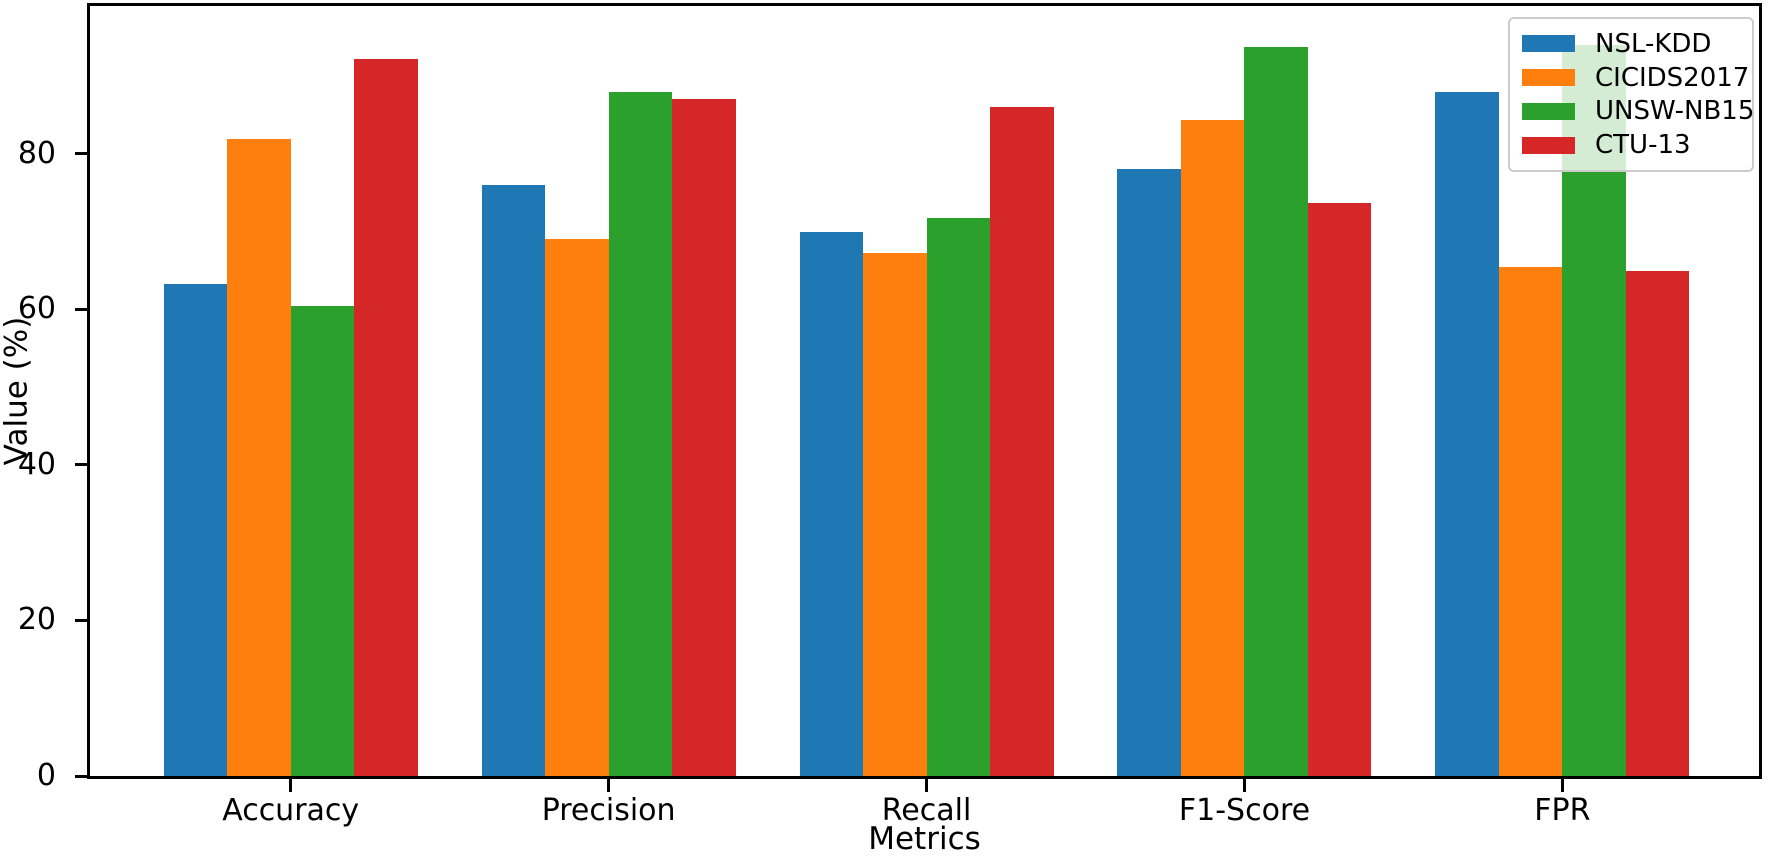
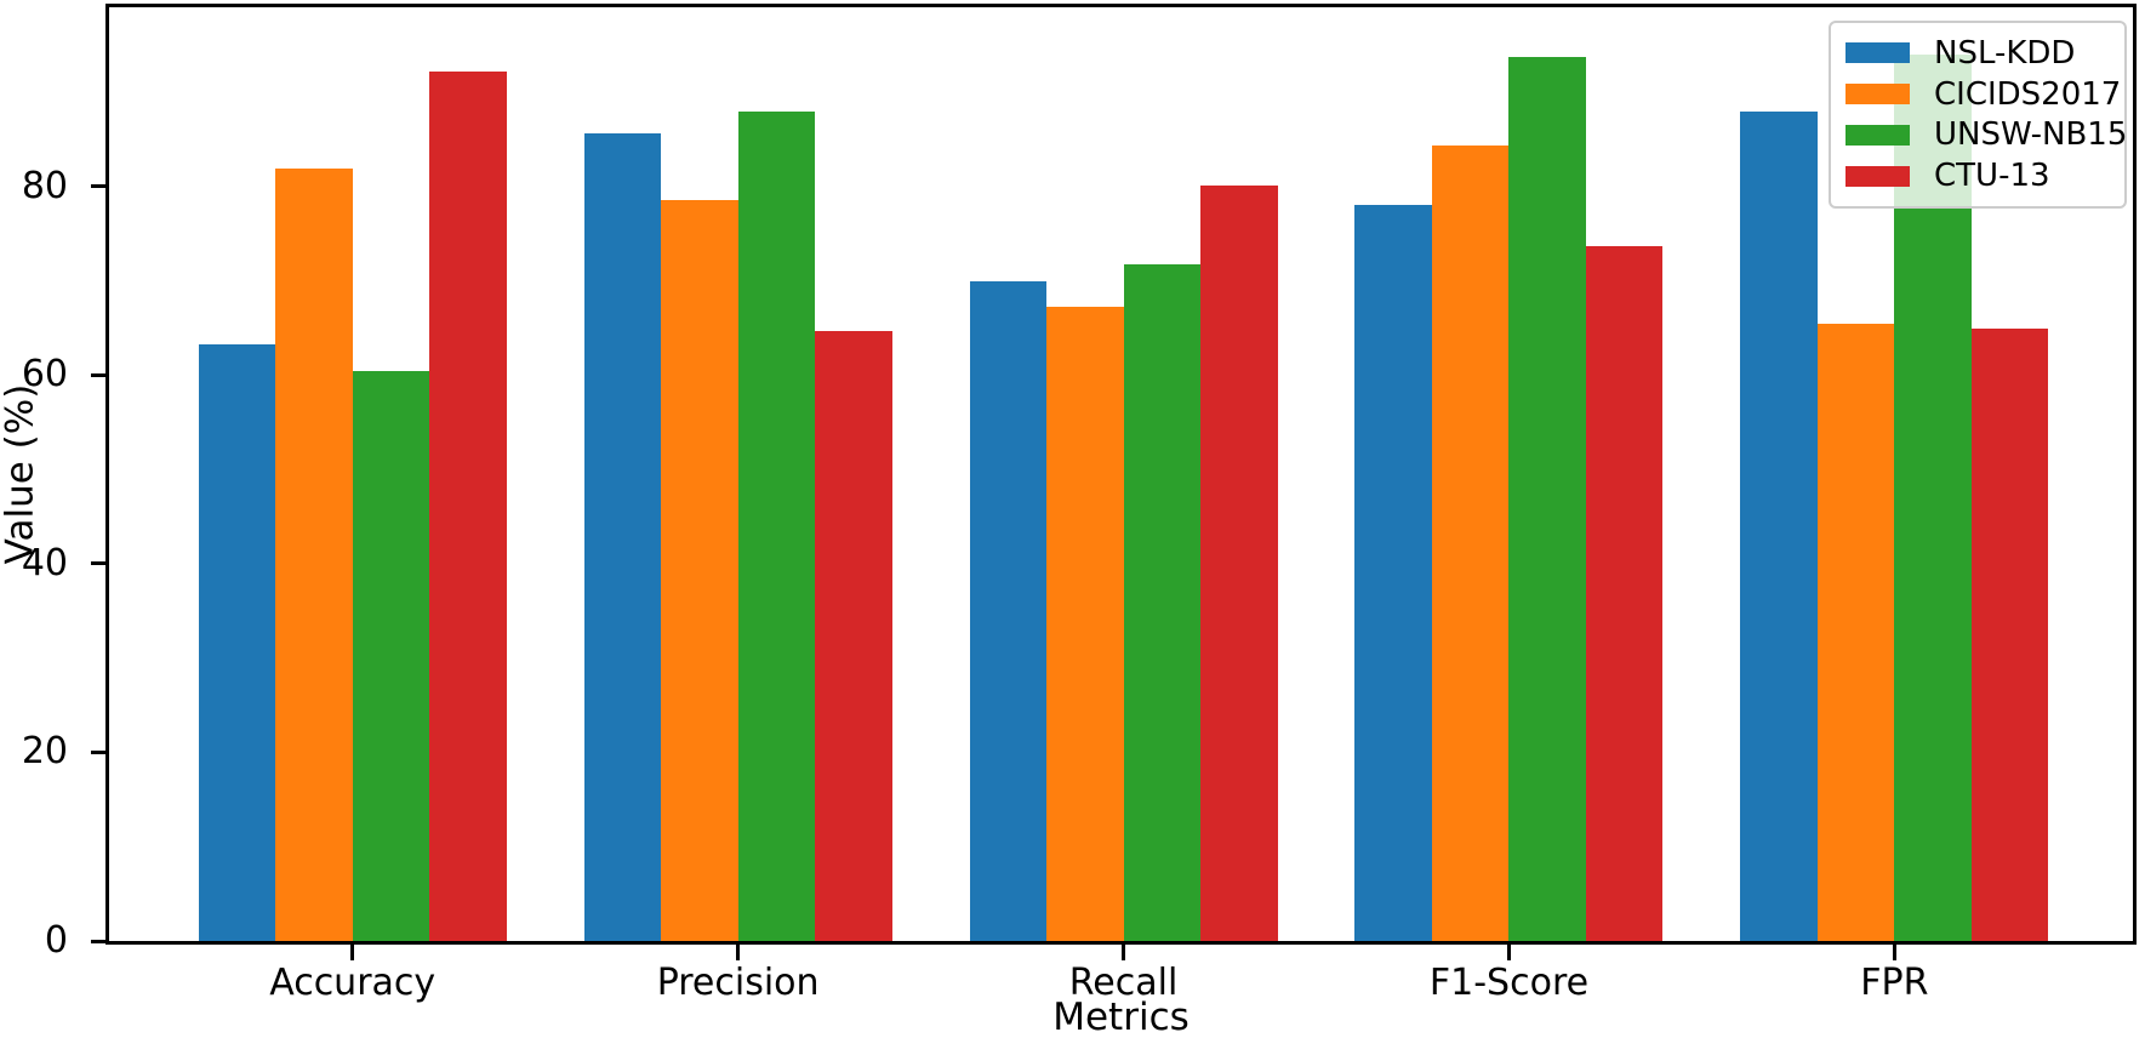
NSL-KDD/Precision: 76 -> 86
CICIDS2017/Precision: 69 -> 79
CTU-13/Precision: 87 -> 65
CTU-13/Recall: 86 -> 80
